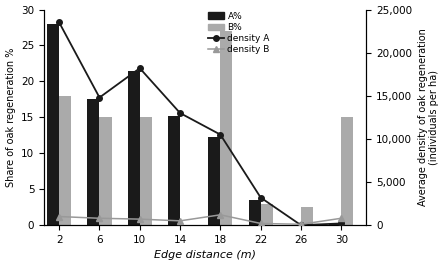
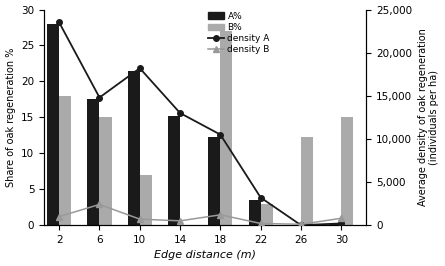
density B/6: 800 -> 2,400
B%/10: 15.0 -> 7.0
B%/26: 2.5 -> 12.2
